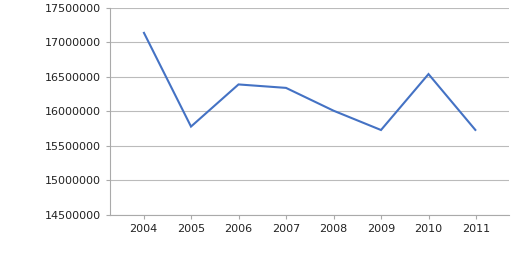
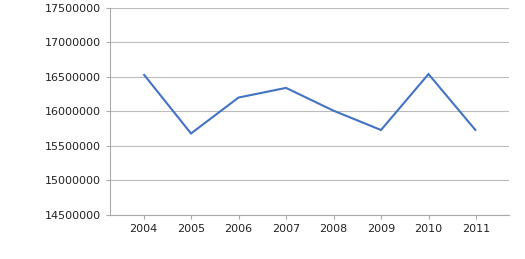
2004: 17150000 -> 16540000
2005: 15780000 -> 15680000
2006: 16390000 -> 16200000
